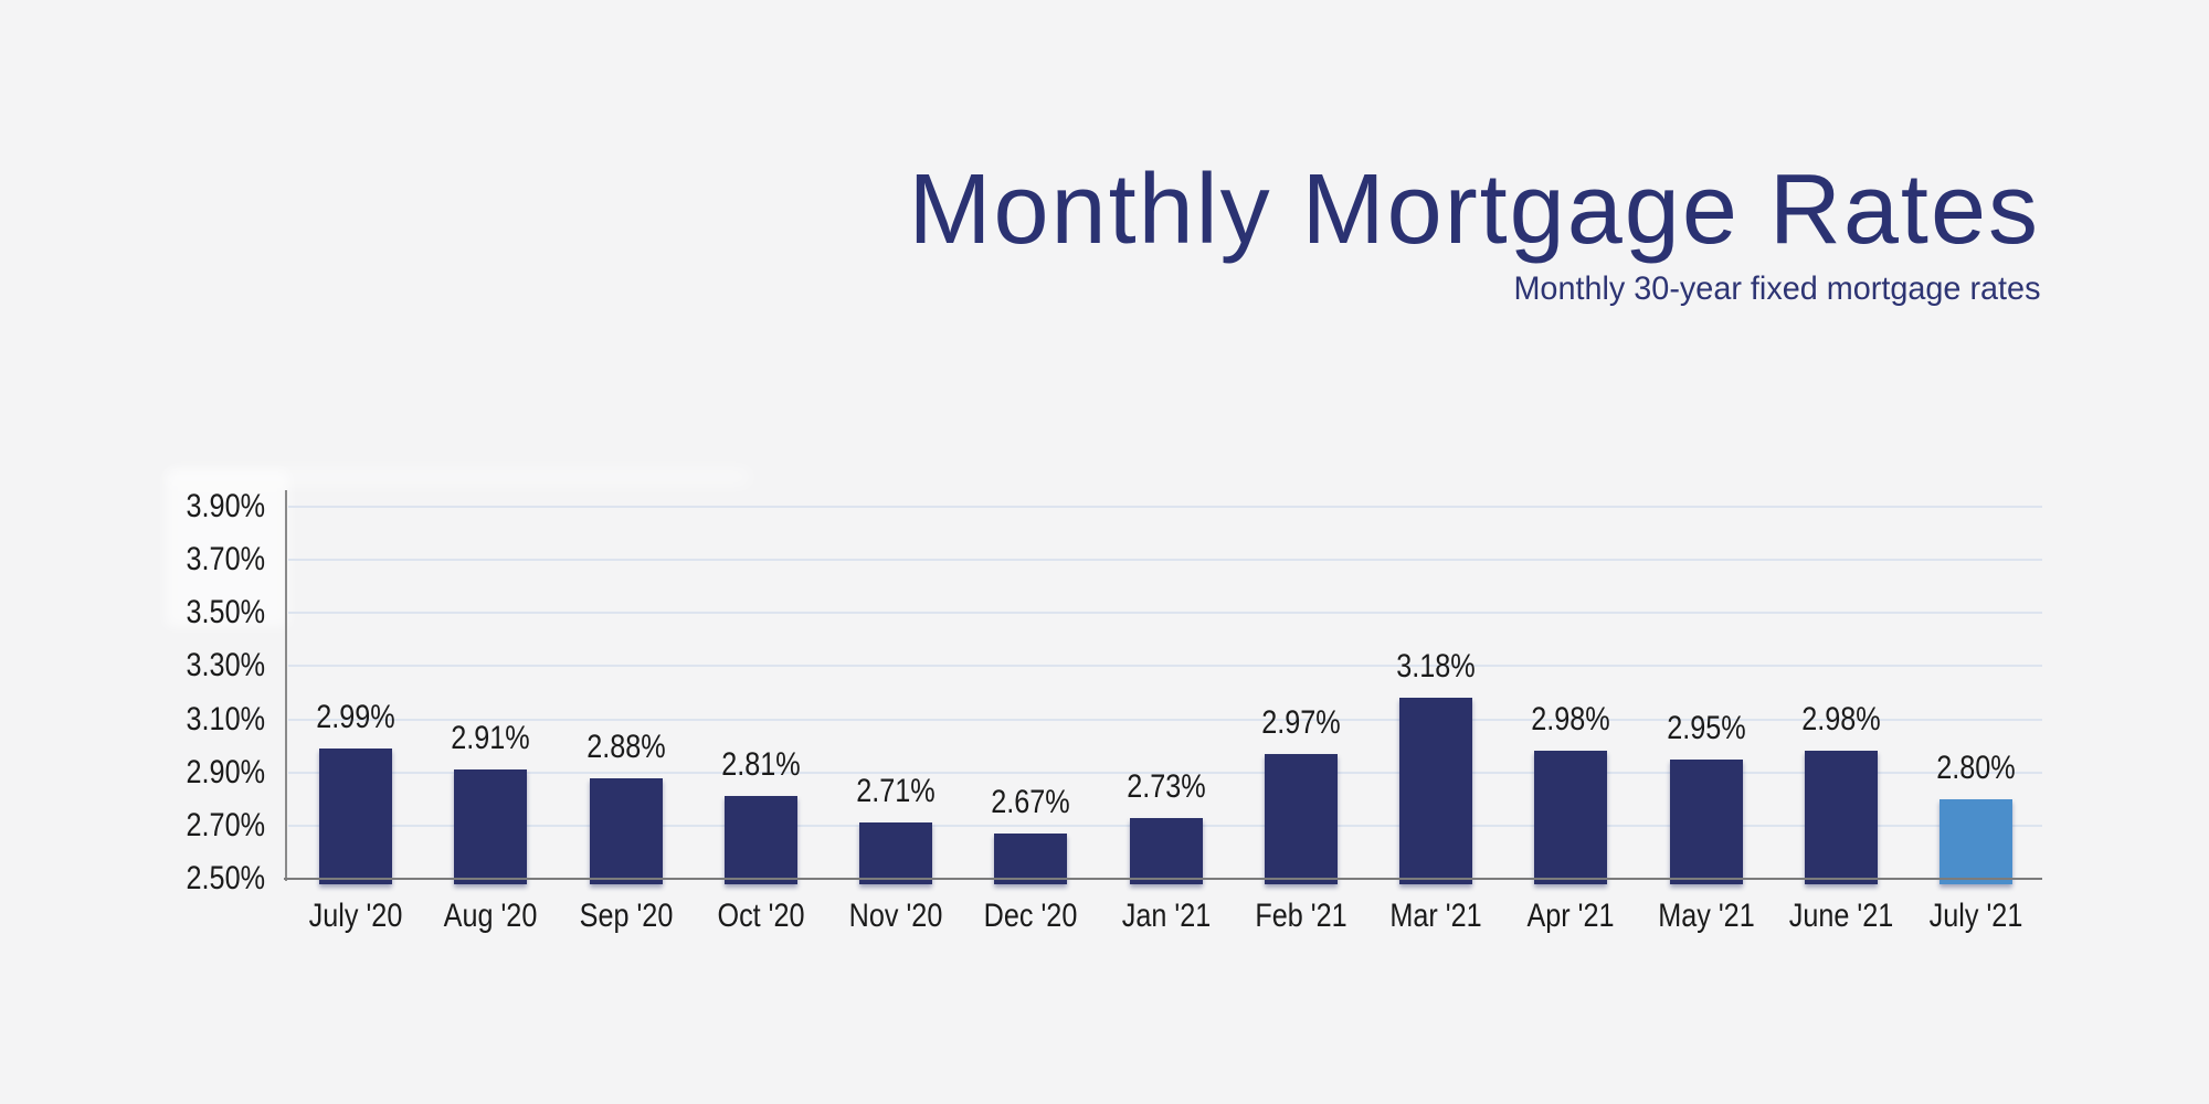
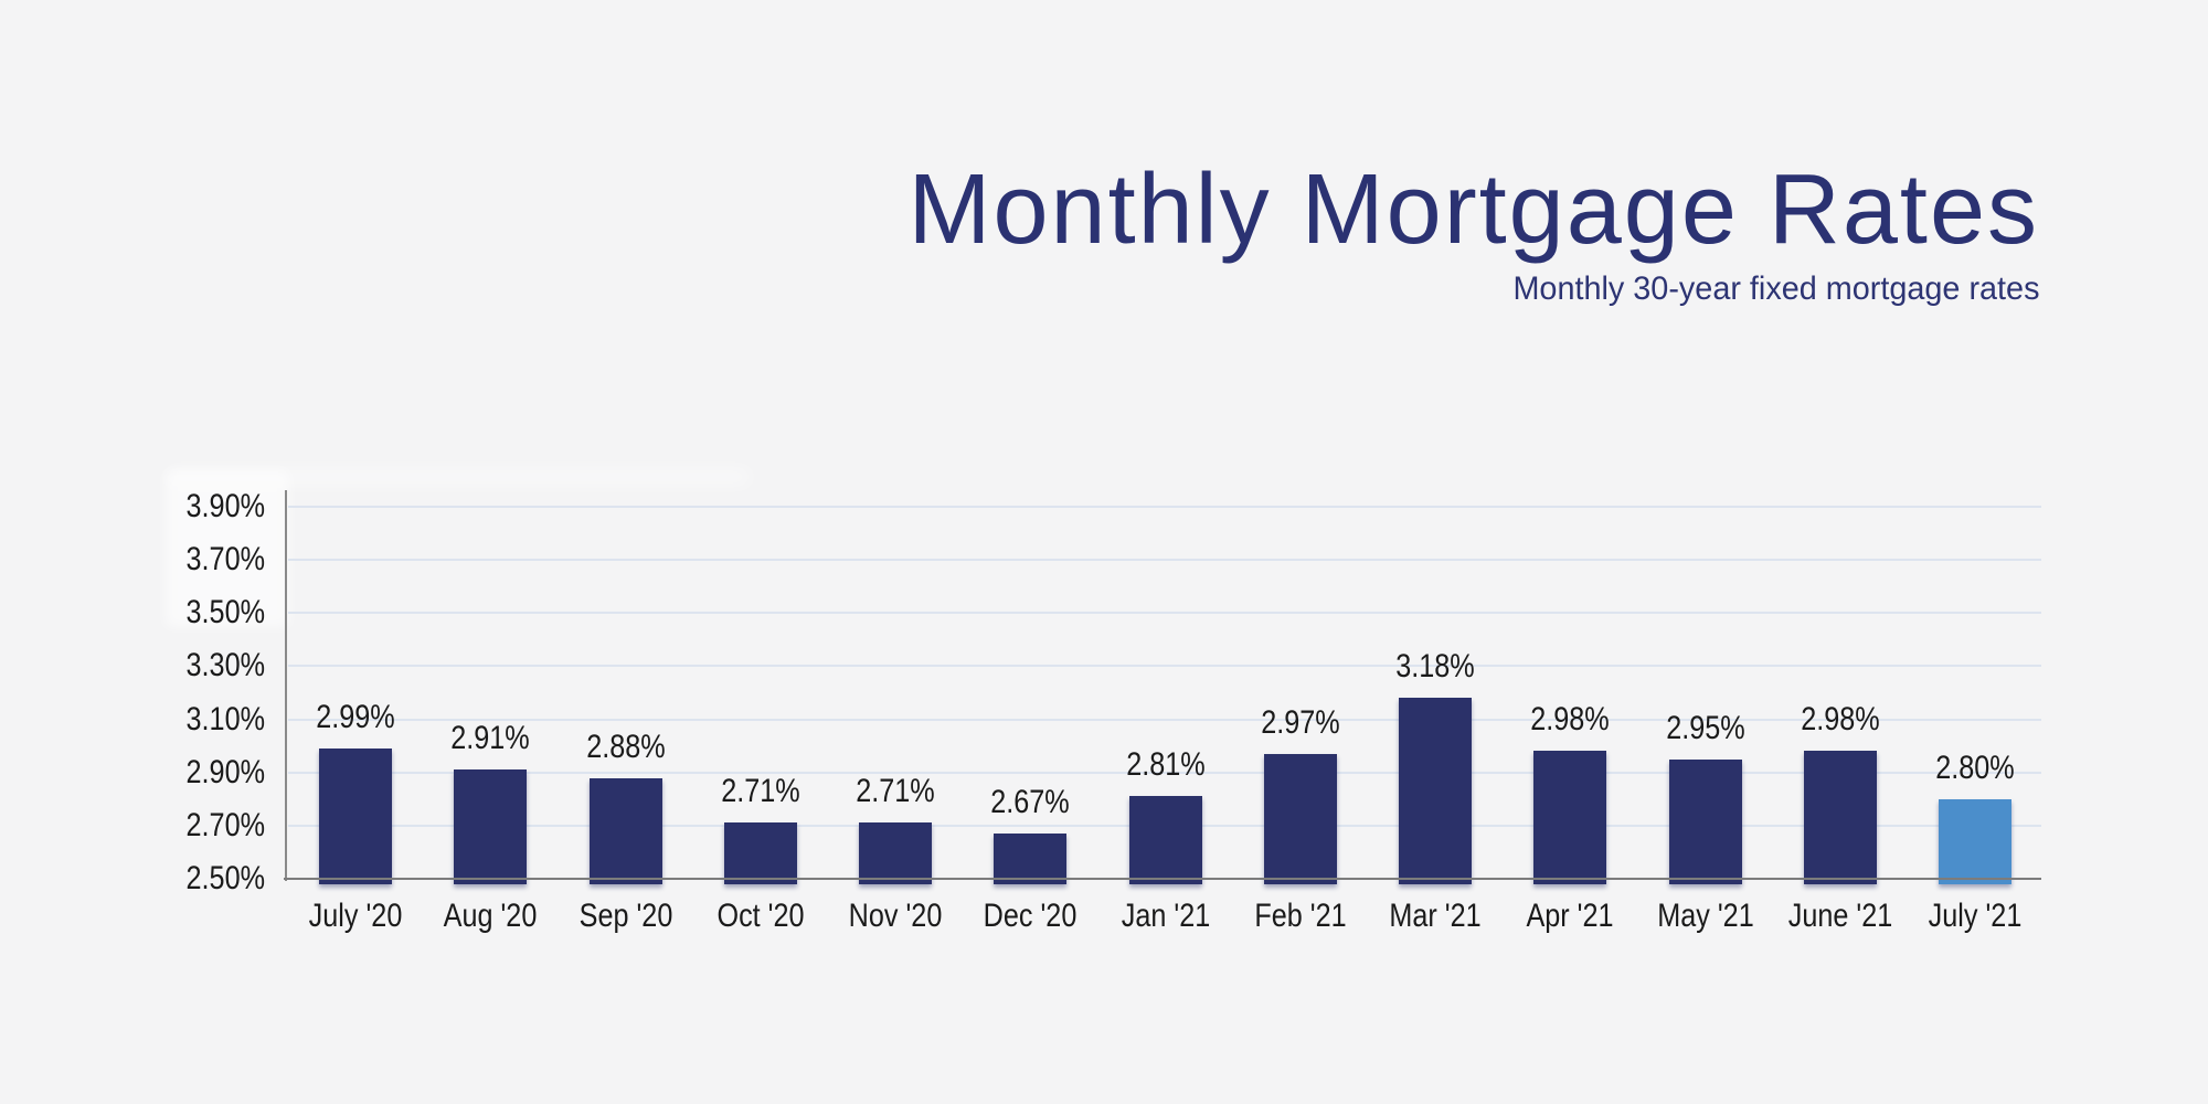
Oct '20: 2.81% -> 2.71%
Jan '21: 2.73% -> 2.81%
